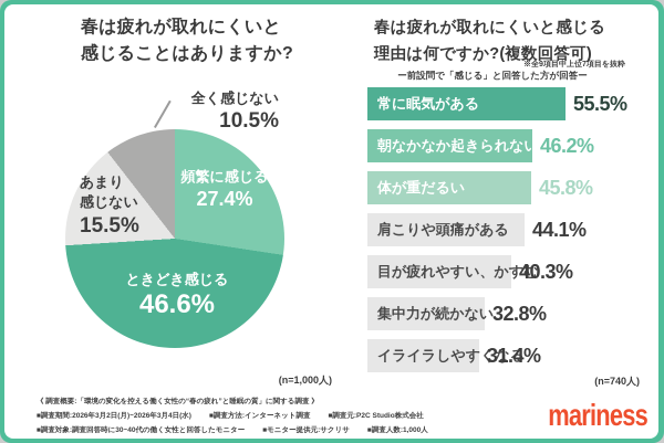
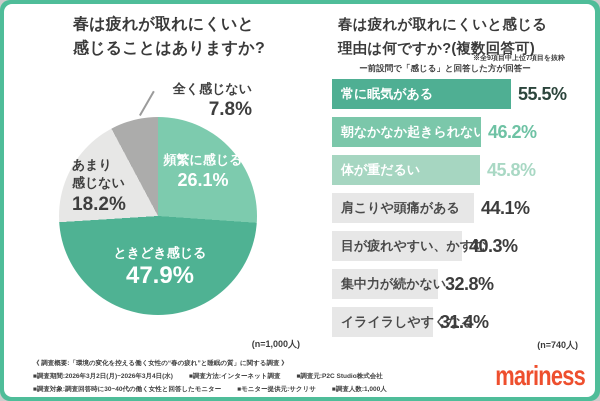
春は疲れが取れにくいと感じることはありますか?/頻繁に感じる: 27.4% -> 26.1%
春は疲れが取れにくいと感じることはありますか?/ときどき感じる: 46.6% -> 47.9%
春は疲れが取れにくいと感じることはありますか?/あまり感じない: 15.5% -> 18.2%
春は疲れが取れにくいと感じることはありますか?/全く感じない: 10.5% -> 7.8%
